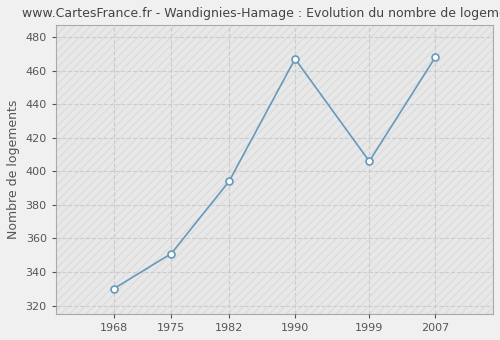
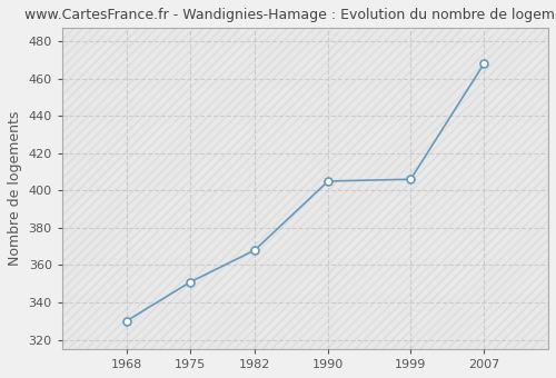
1982: 394 -> 368
1990: 467 -> 405
